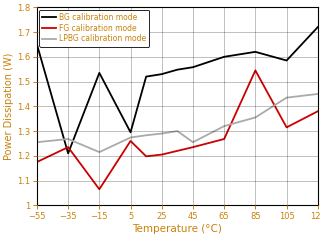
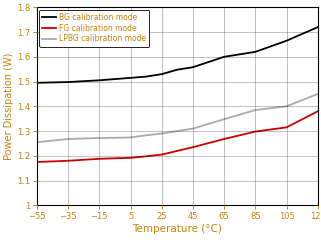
BG calibration mode/−55: 1.650 -> 1.495
BG calibration mode/−35: 1.210 -> 1.498
FG calibration mode/−35: 1.235 -> 1.180
BG calibration mode/−15: 1.535 -> 1.505
FG calibration mode/−15: 1.065 -> 1.188
LPBG calibration mode/−15: 1.215 -> 1.272
BG calibration mode/5: 1.295 -> 1.515
FG calibration mode/5: 1.260 -> 1.192
LPBG calibration mode/45: 1.255 -> 1.310
LPBG calibration mode/65: 1.320 -> 1.348
FG calibration mode/85: 1.545 -> 1.298
LPBG calibration mode/85: 1.355 -> 1.385
BG calibration mode/105: 1.585 -> 1.665
LPBG calibration mode/105: 1.435 -> 1.400
